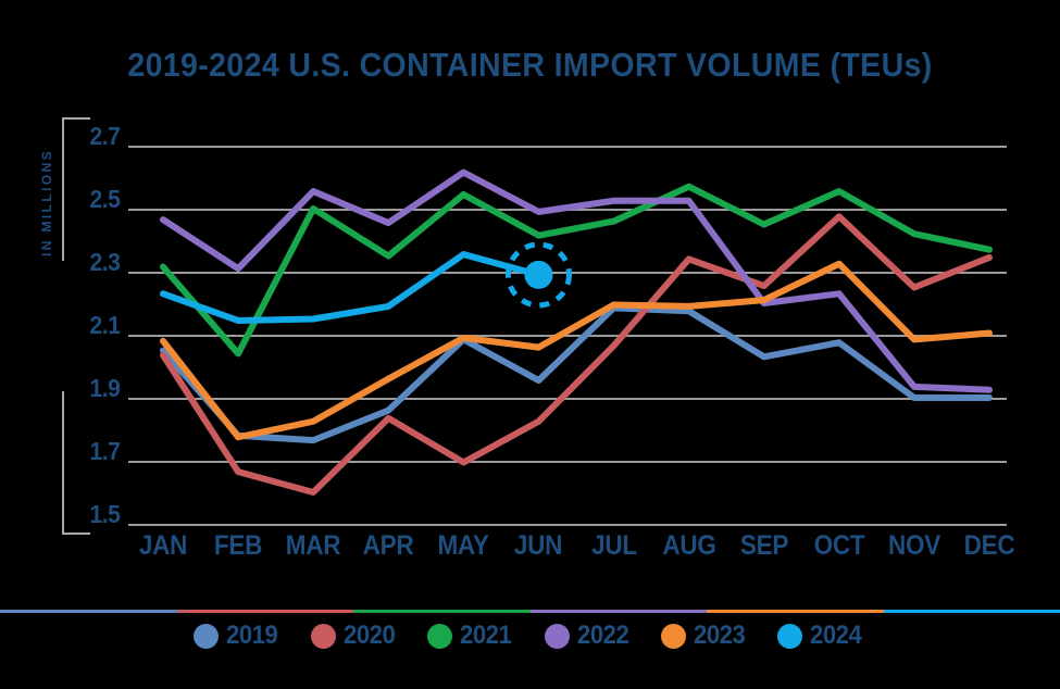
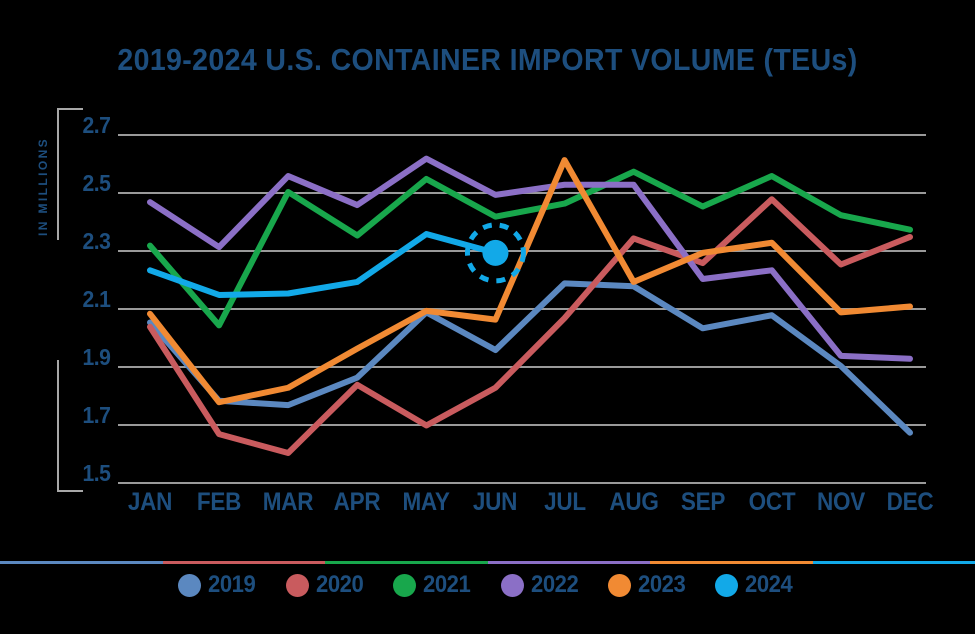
2023/JUL: 2.19 -> 2.61
2023/SEP: 2.21 -> 2.29
2019/DEC: 1.90 -> 1.67
